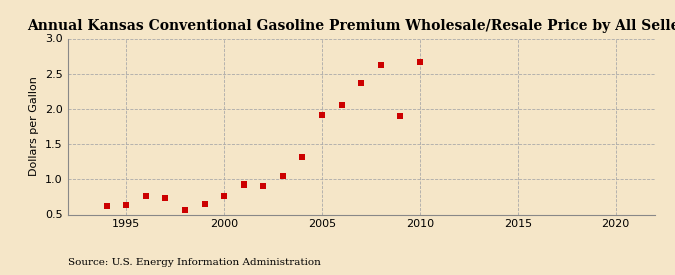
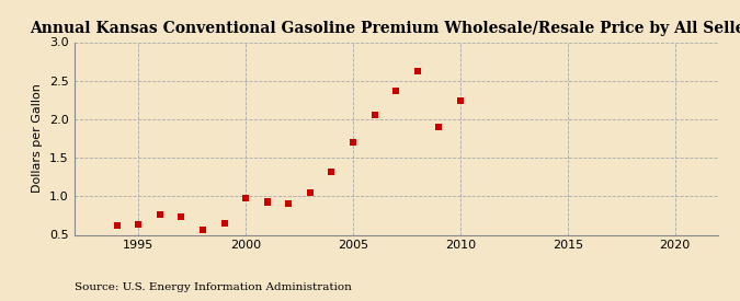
2000: 0.76 -> 0.98
2005: 1.92 -> 1.70
2010: 2.66 -> 2.24
